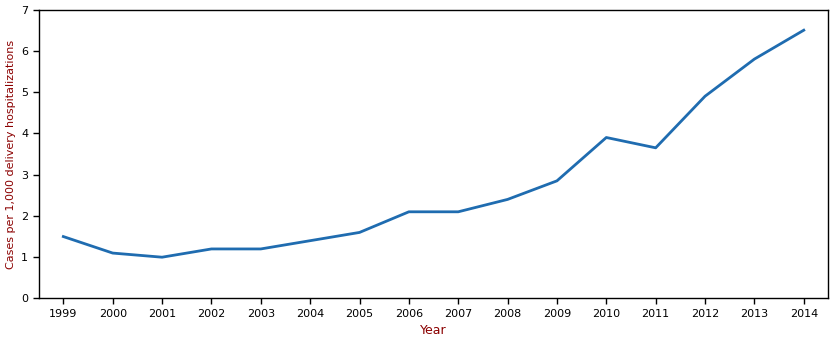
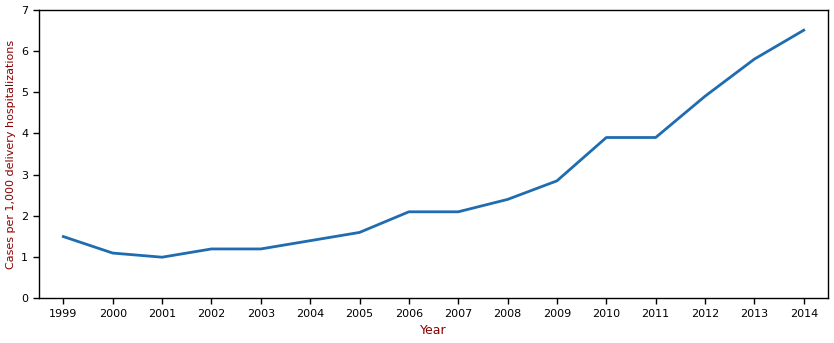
2011: 3.65 -> 3.90
